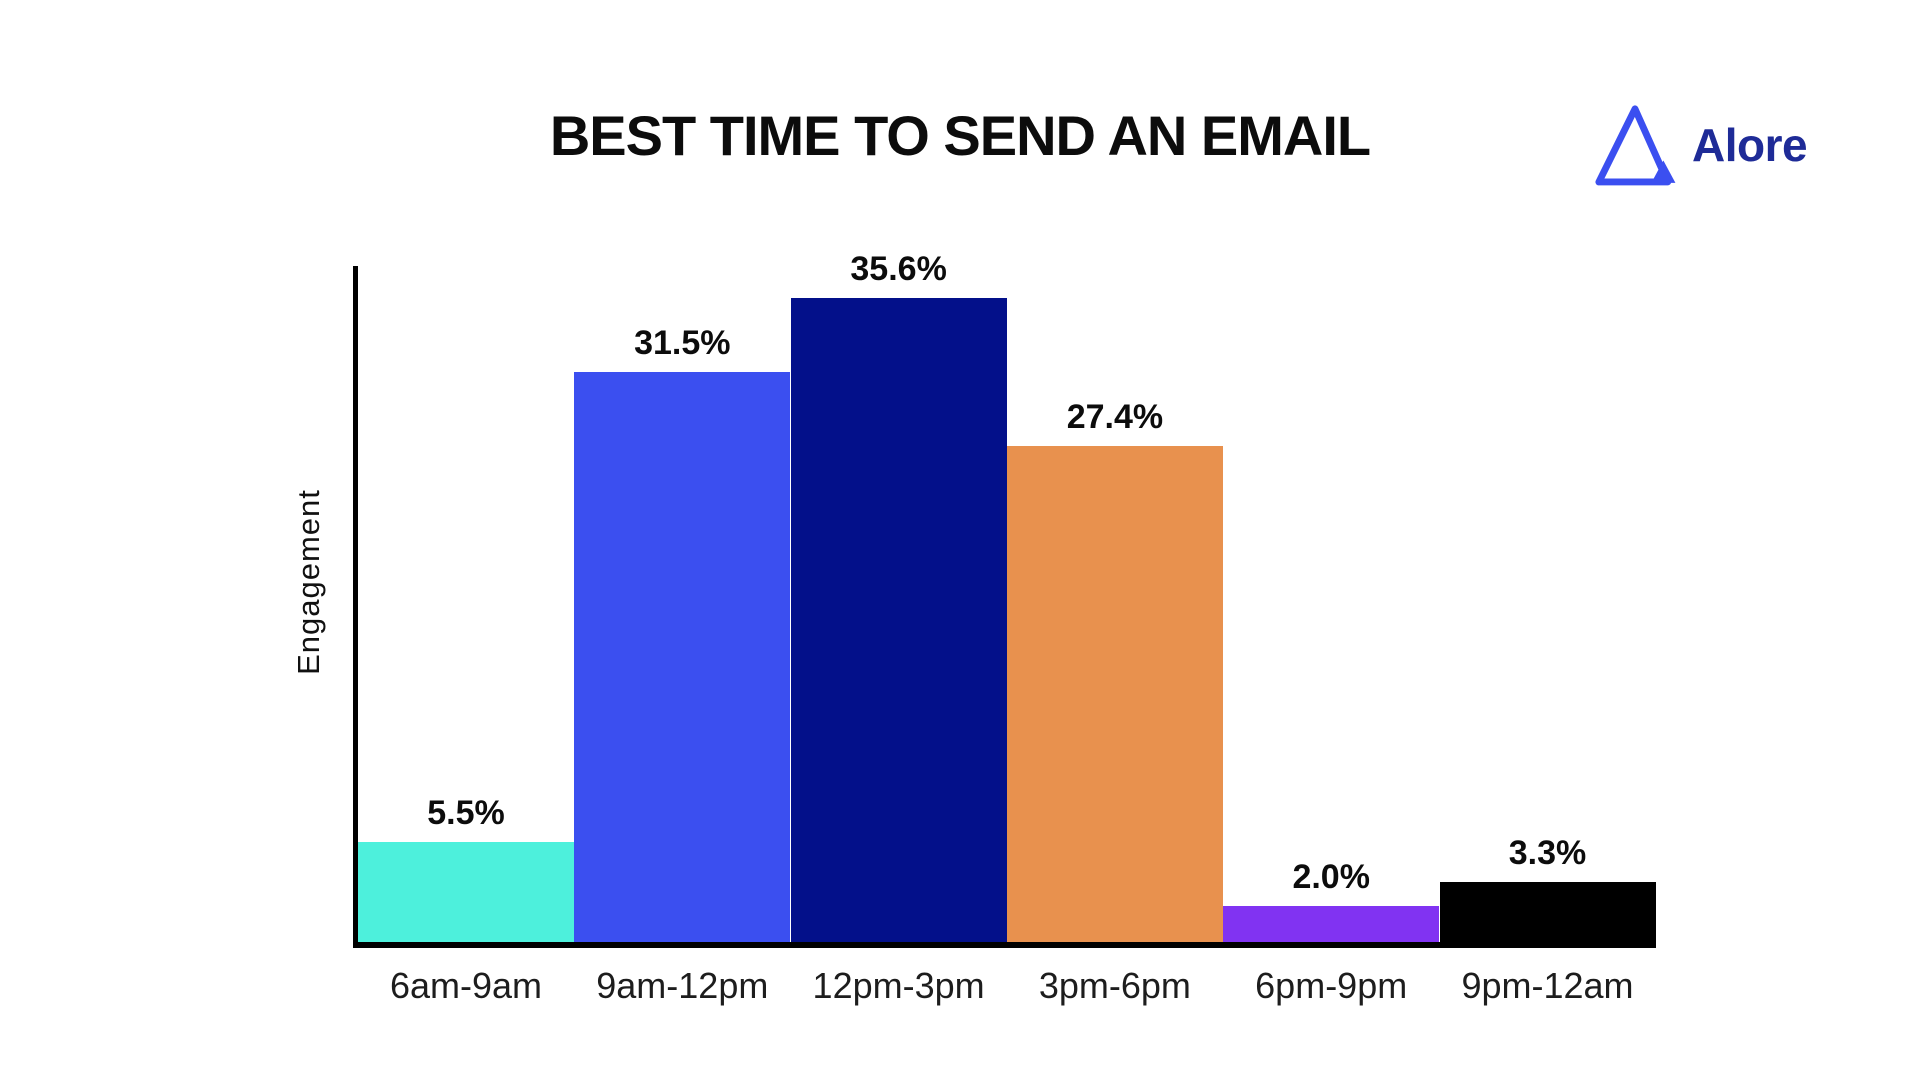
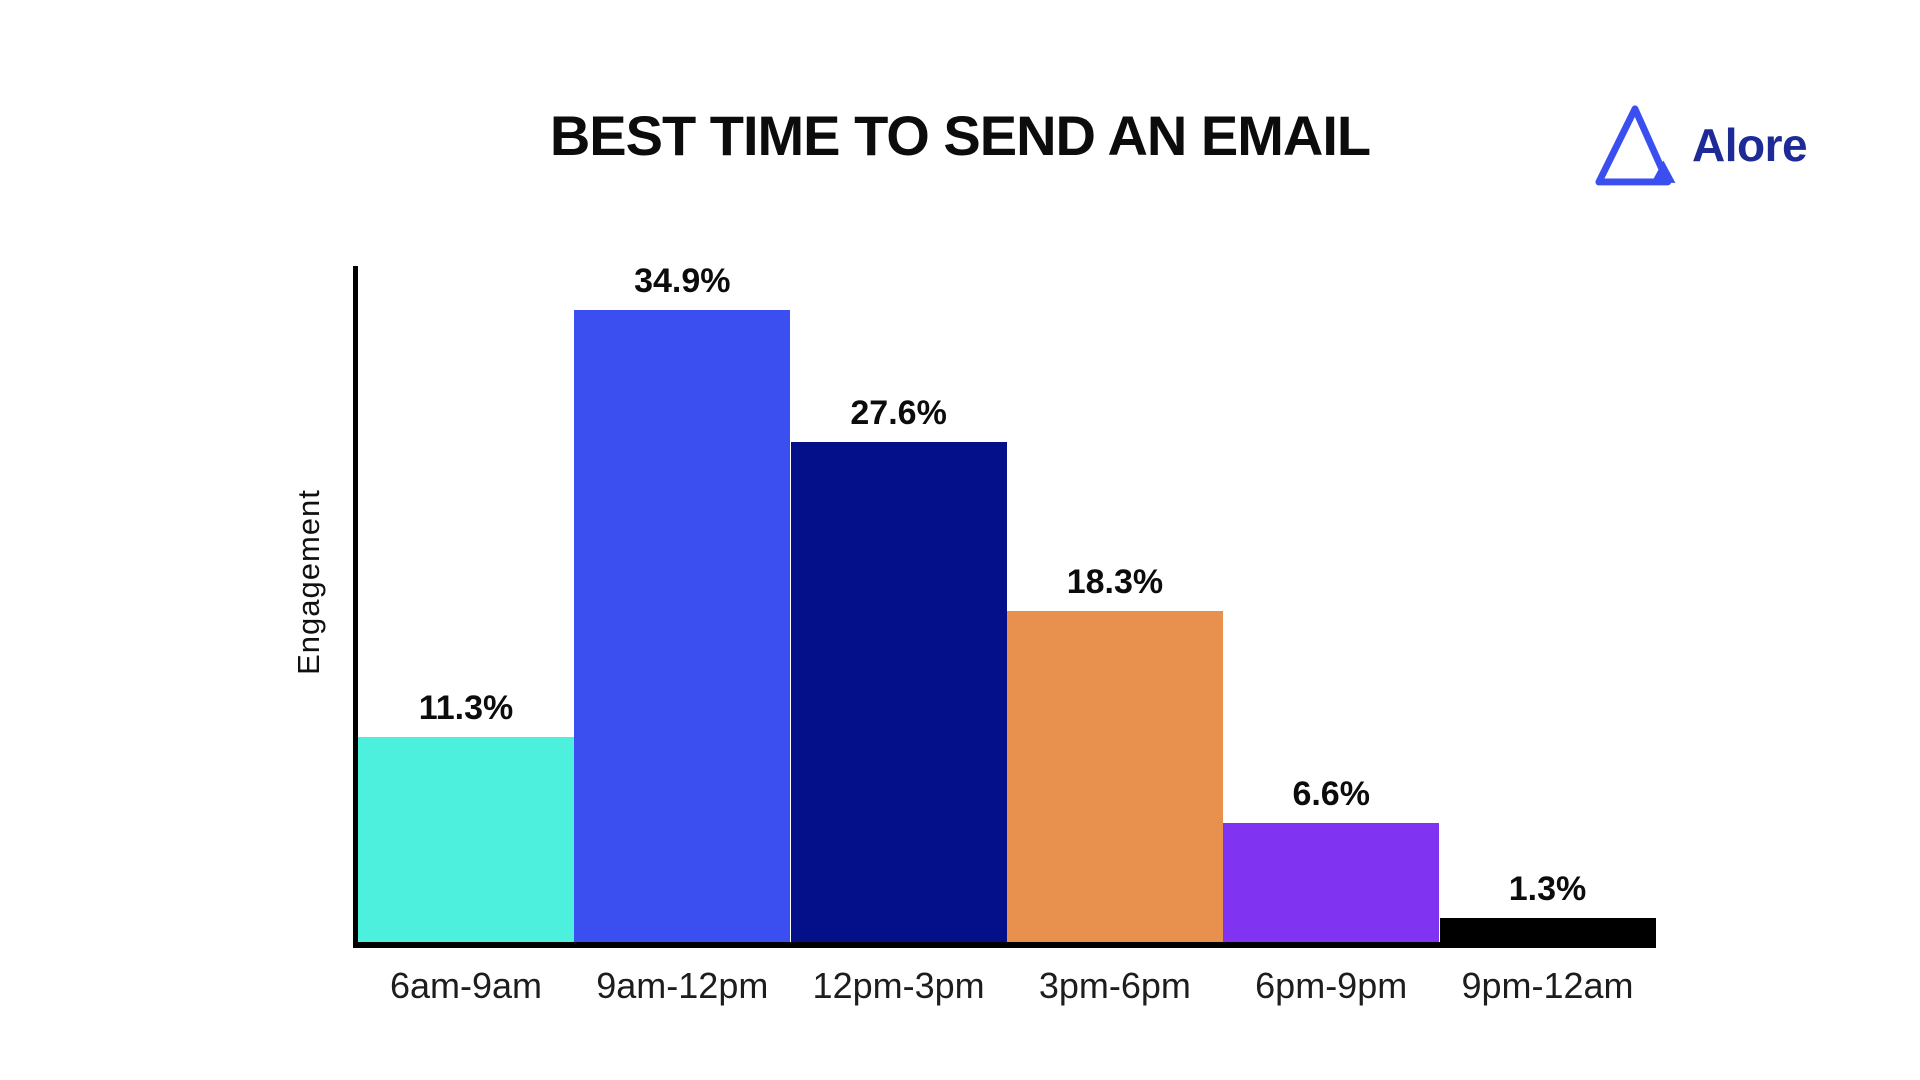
6am-9am: 5.5% -> 11.3%
9am-12pm: 31.5% -> 34.9%
12pm-3pm: 35.6% -> 27.6%
3pm-6pm: 27.4% -> 18.3%
6pm-9pm: 2.0% -> 6.6%
9pm-12am: 3.3% -> 1.3%
